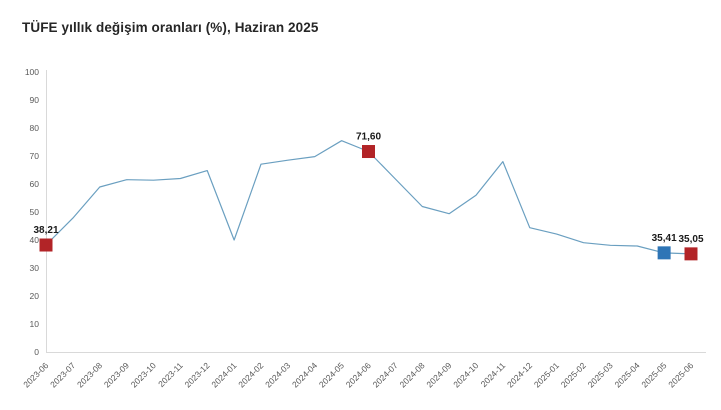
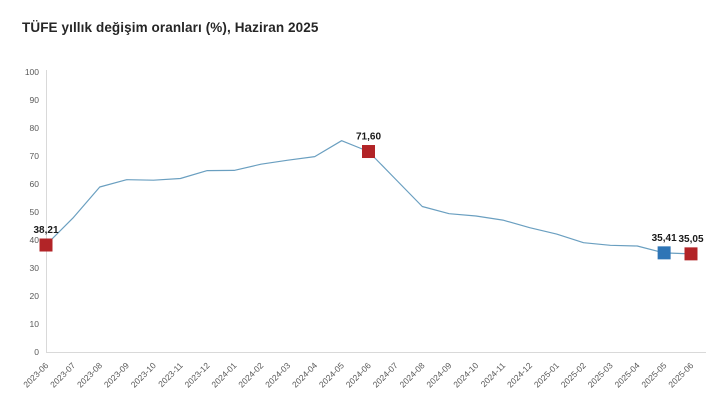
2024-01: 40 -> 65
2024-10: 56 -> 49
2024-11: 68 -> 47
